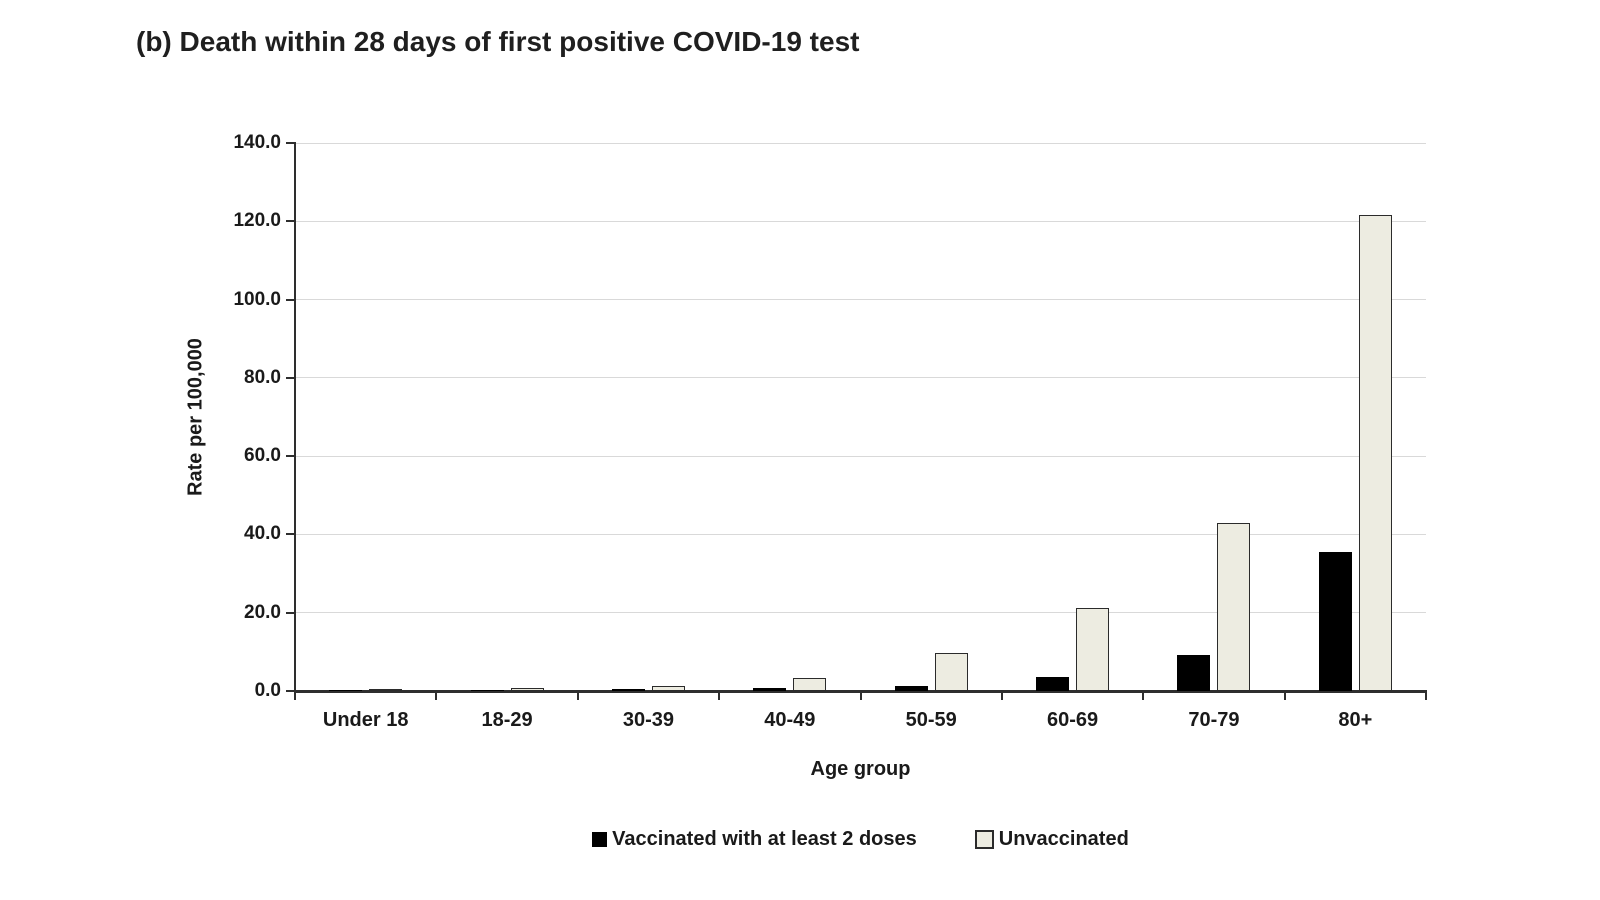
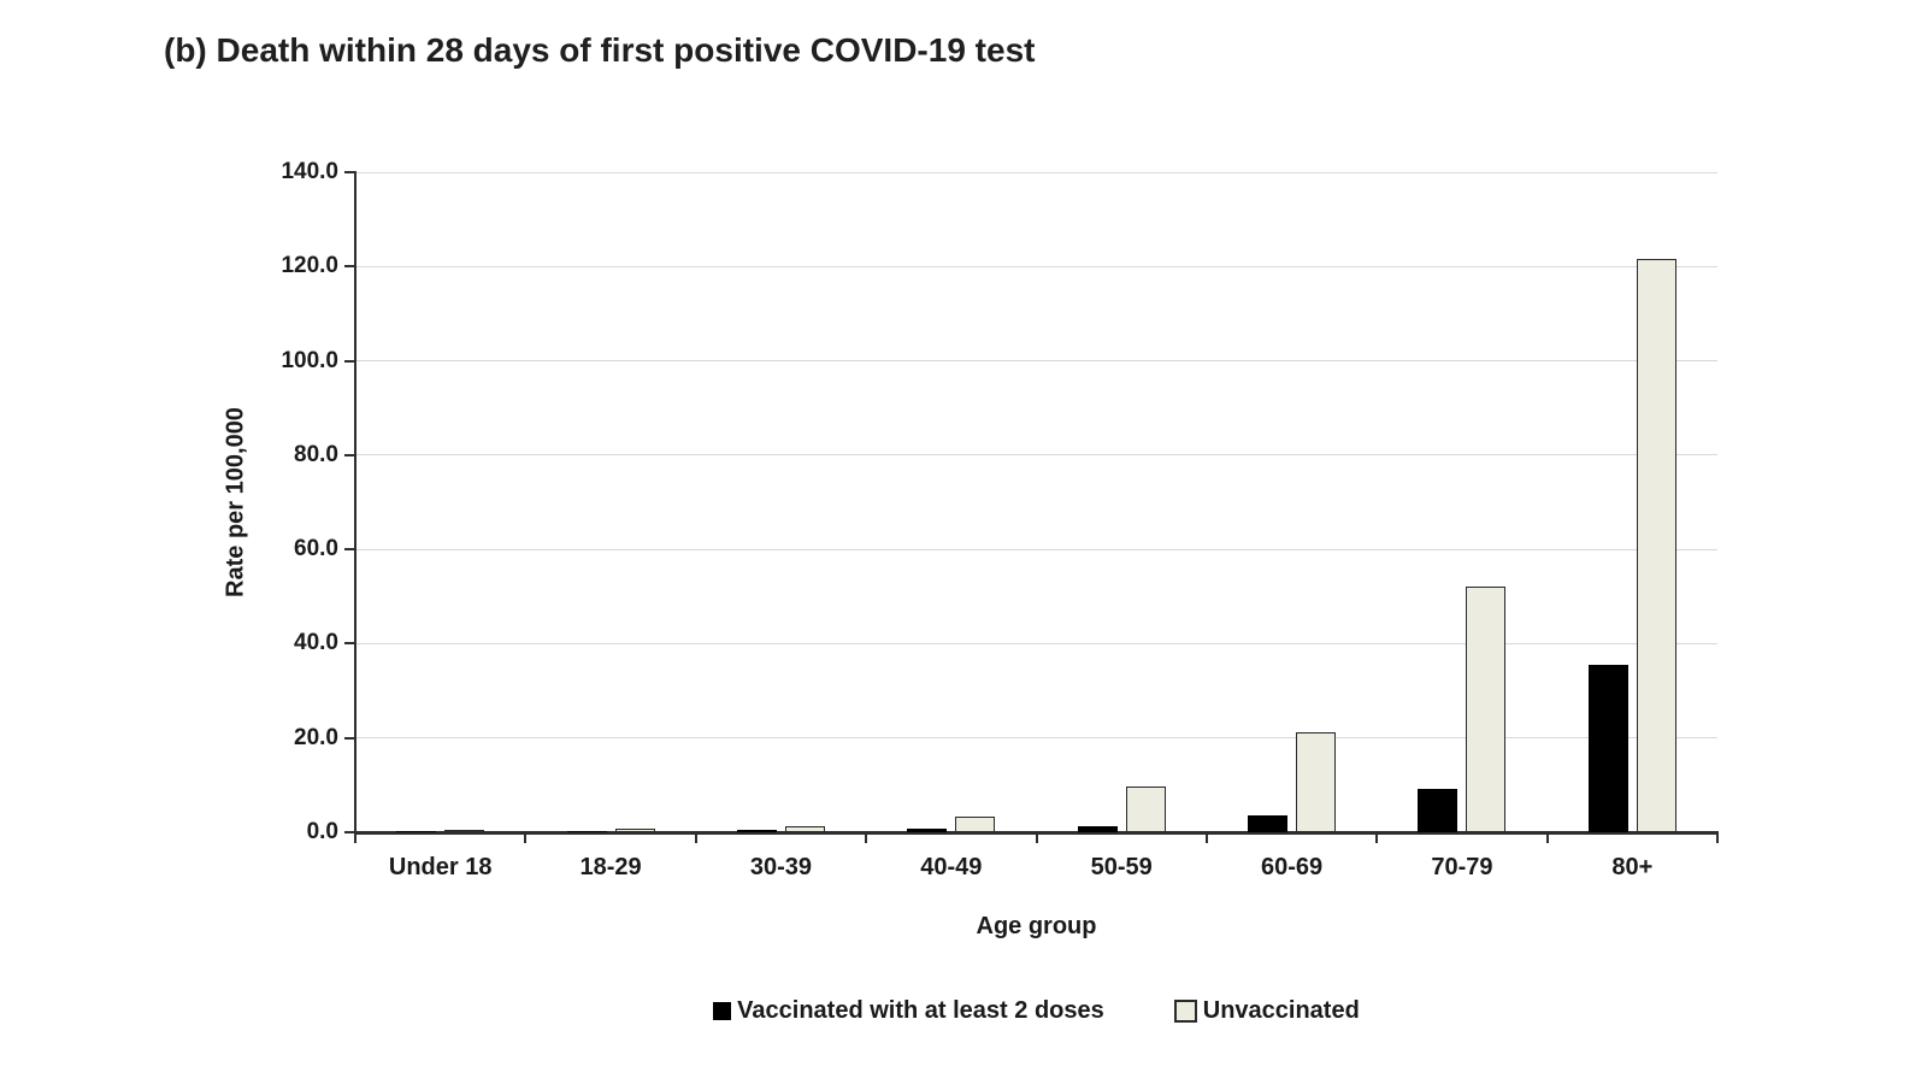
Unvaccinated/70-79: 43 -> 52
